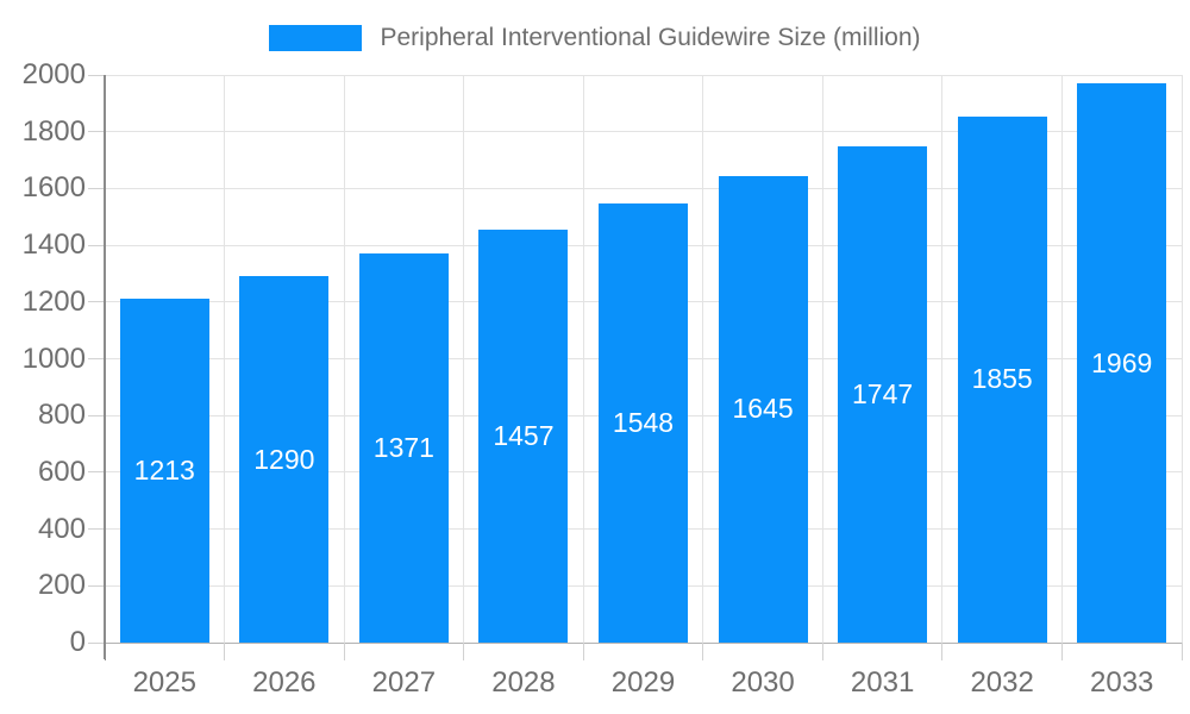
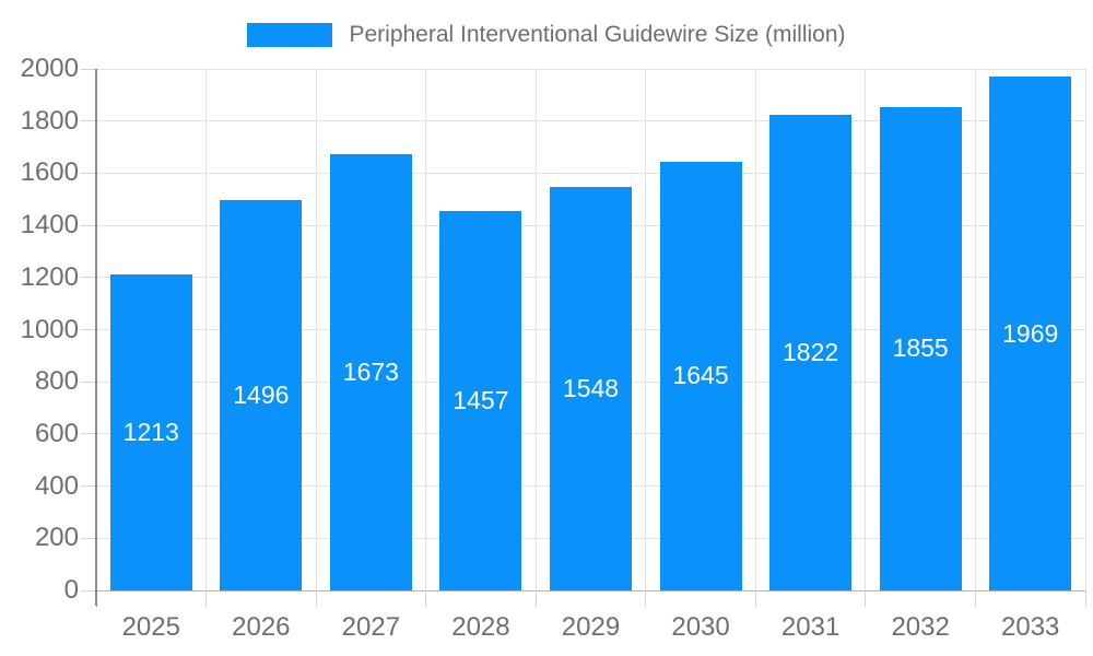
2026: 1290 -> 1496
2027: 1371 -> 1673
2031: 1747 -> 1822
